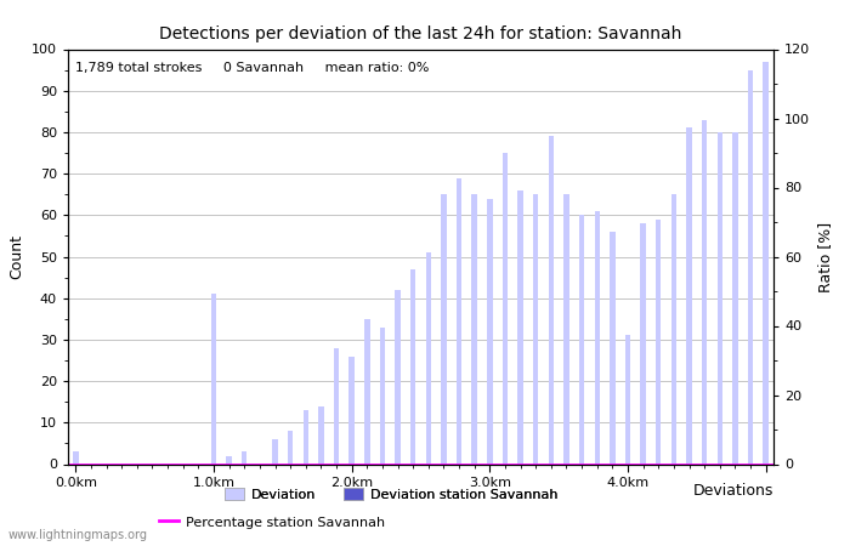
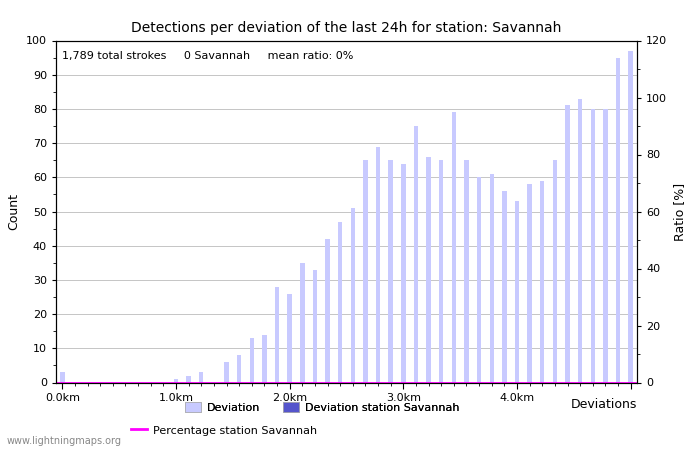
1.0km: 41 -> 1
4.0km: 31 -> 53
